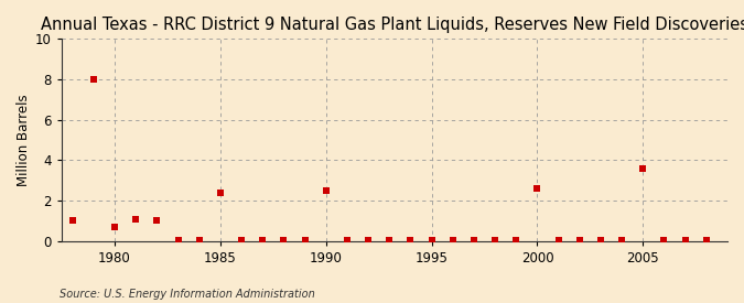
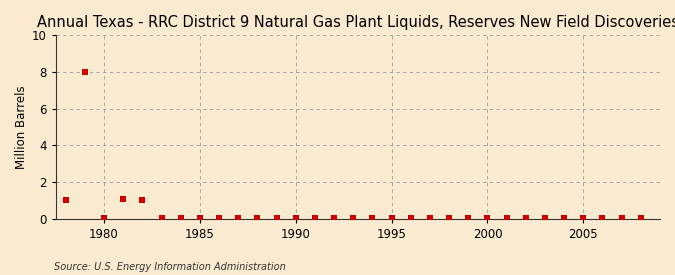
1980: 0.7 -> 0.0
1985: 2.4 -> 0.0
1990: 2.5 -> 0.0
2000: 2.6 -> 0.0
2005: 3.6 -> 0.0
